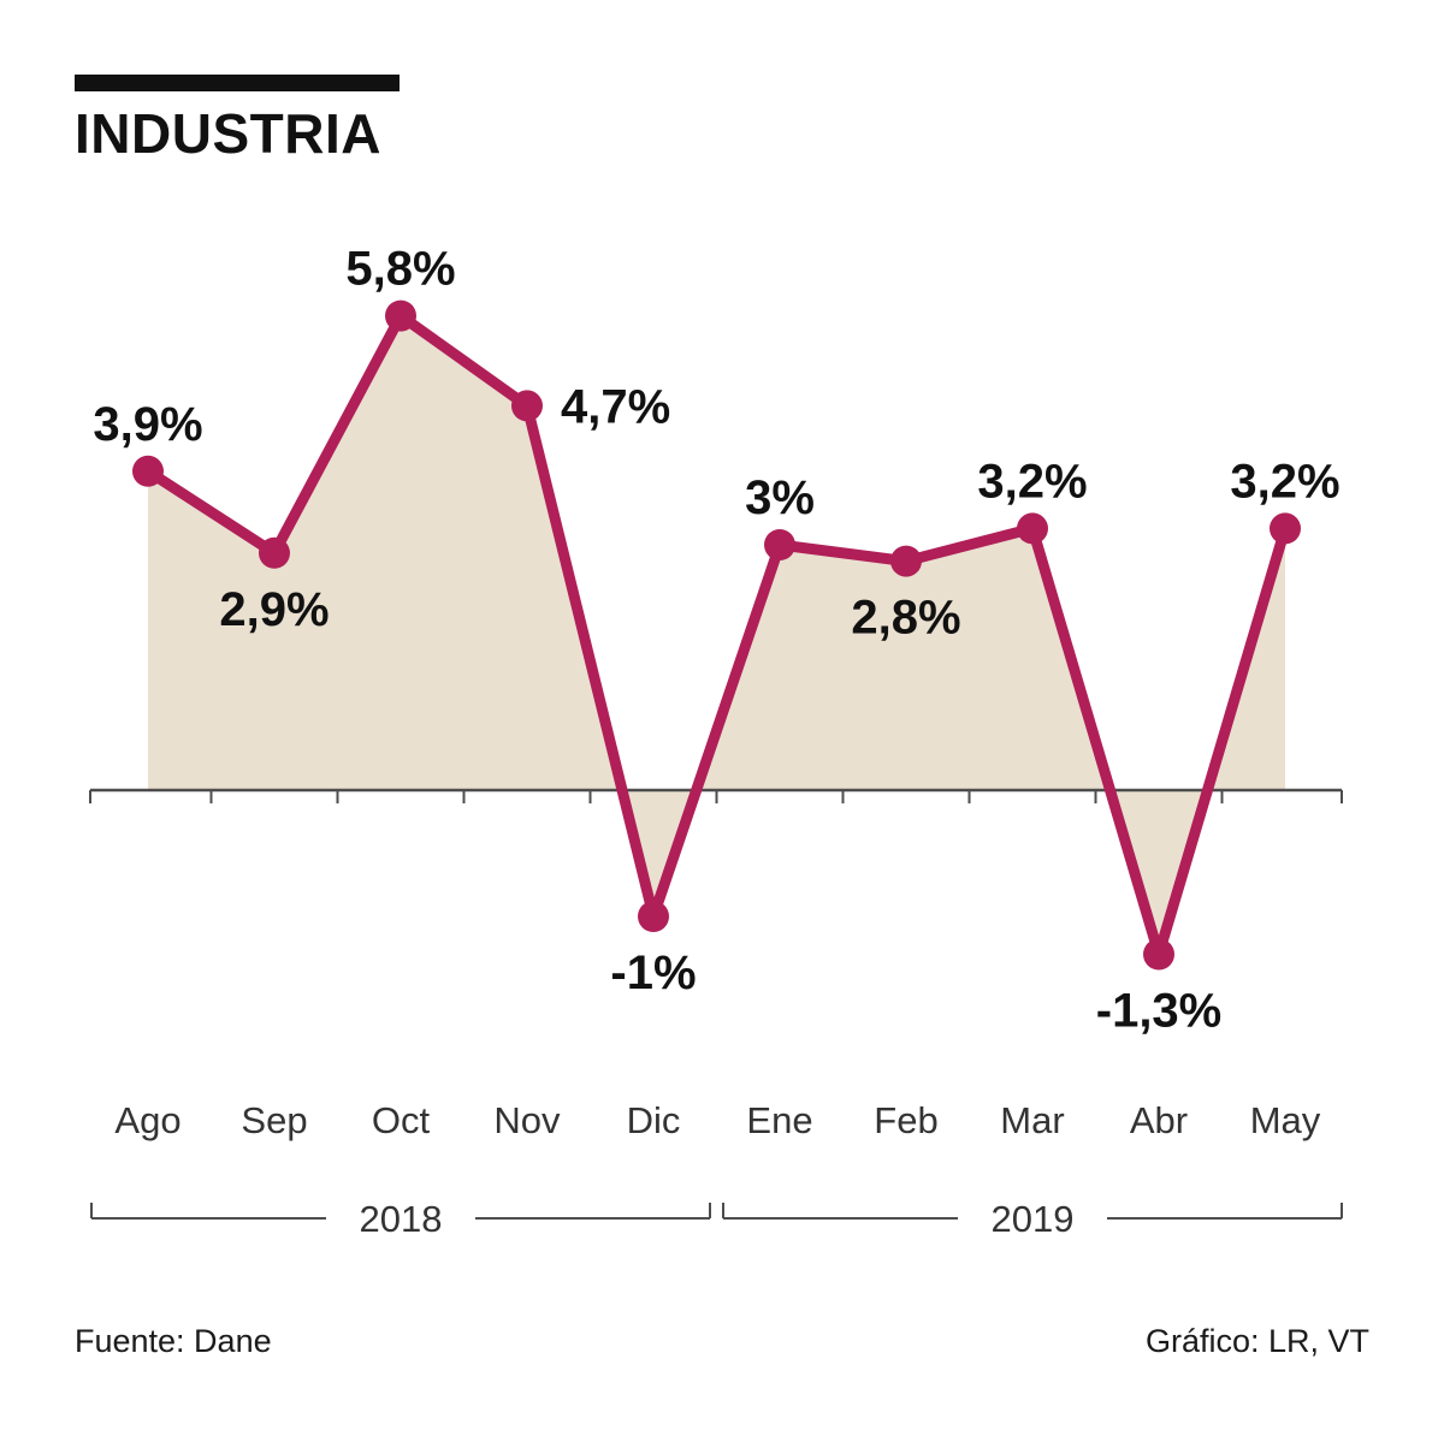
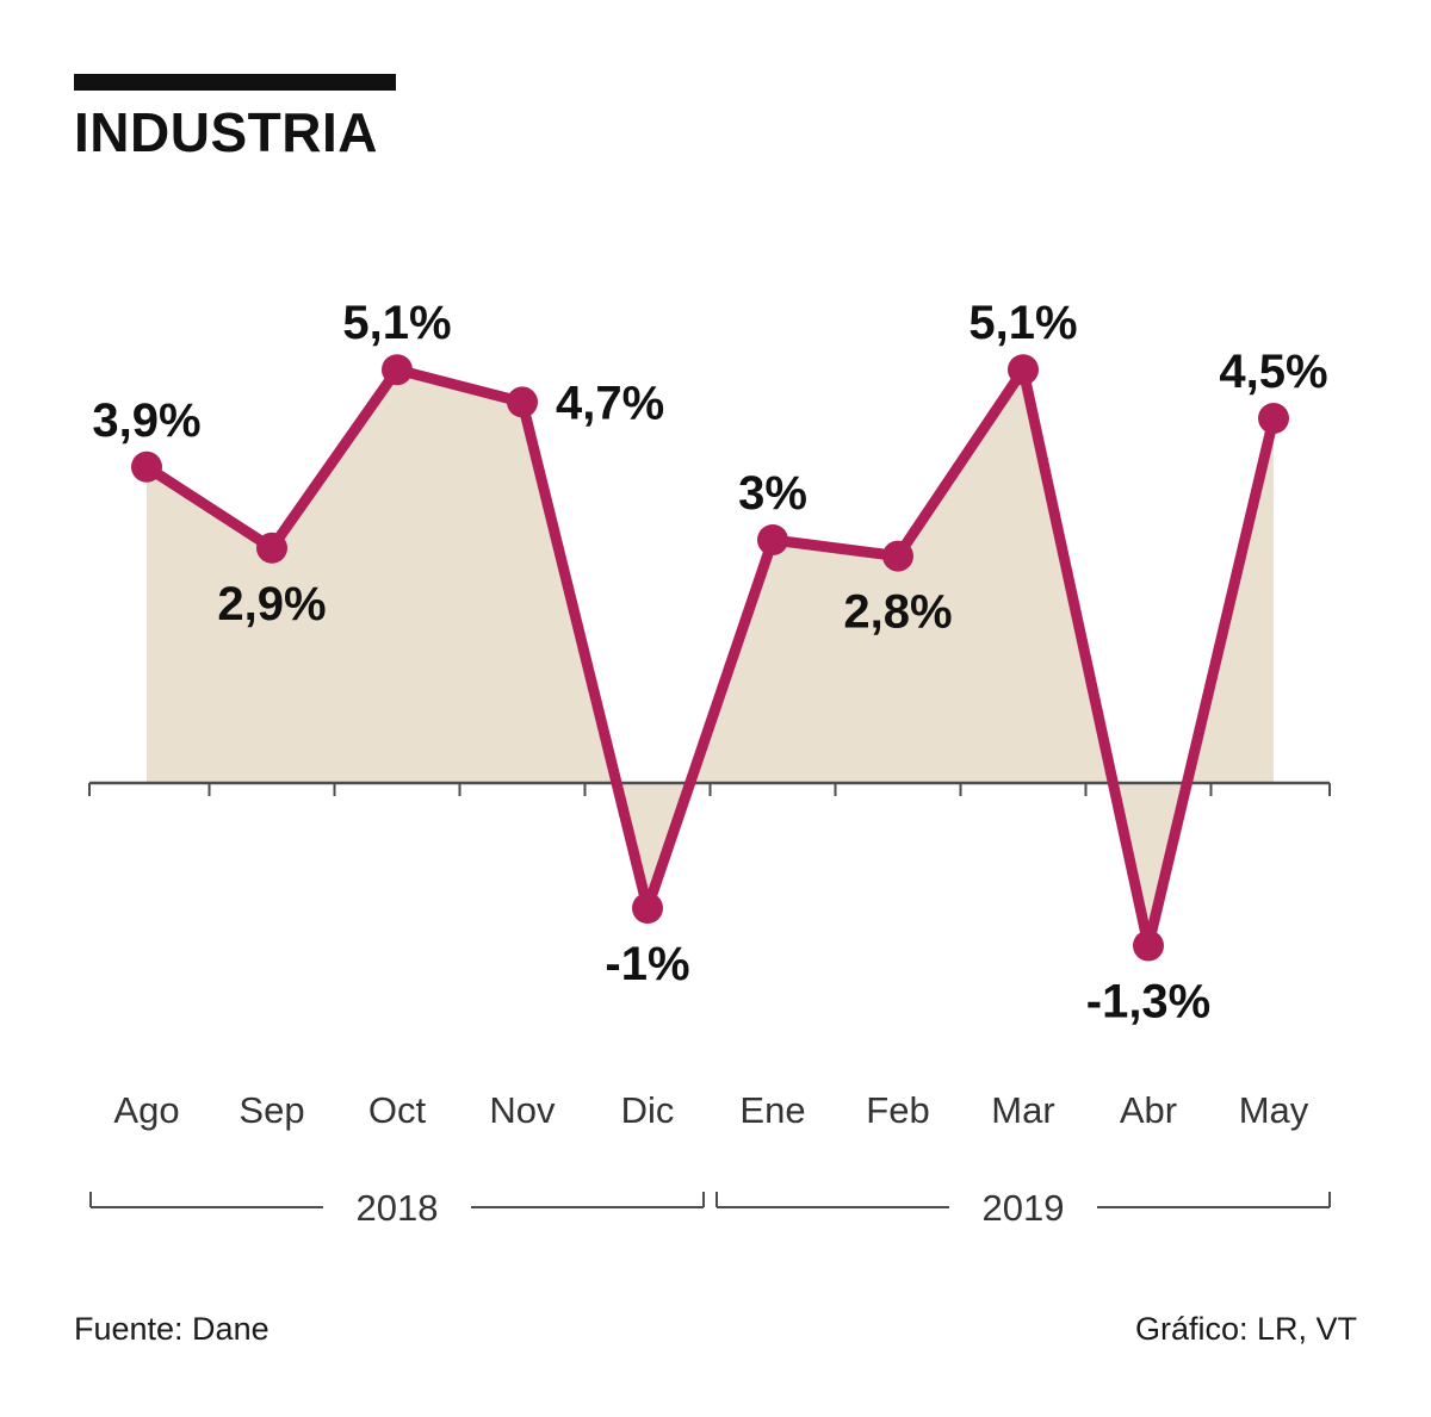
Oct: 5,8% -> 5,1%
Mar: 3,2% -> 5,1%
May: 3,2% -> 4,5%
